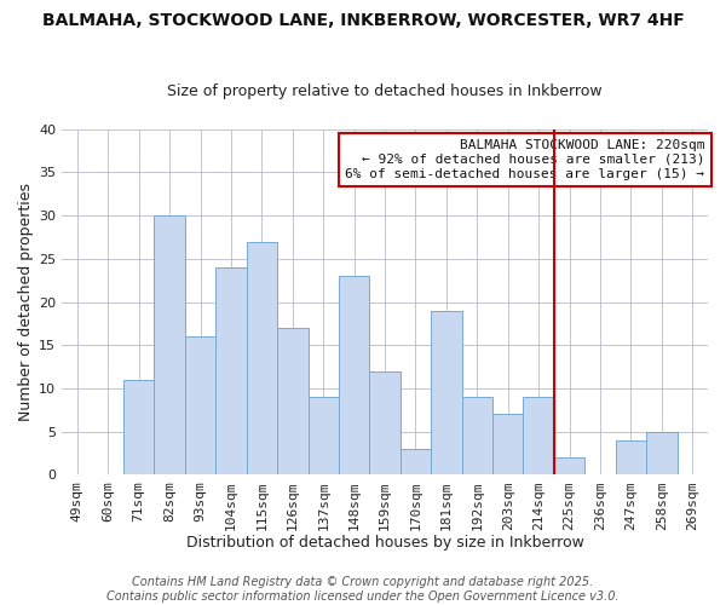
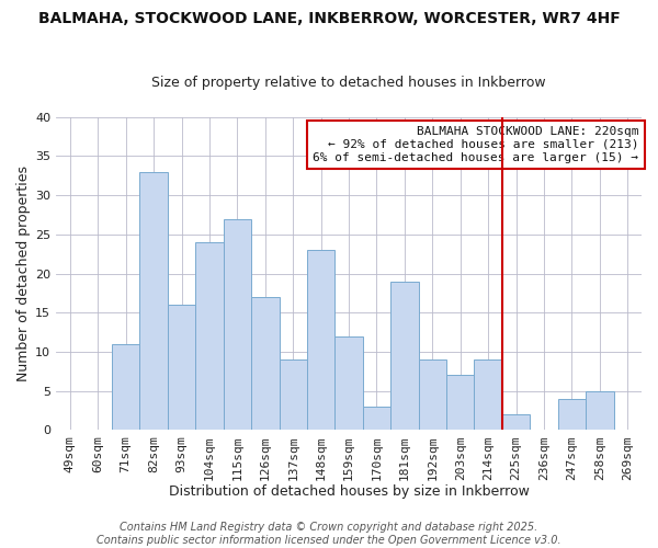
82sqm: 30 -> 33
